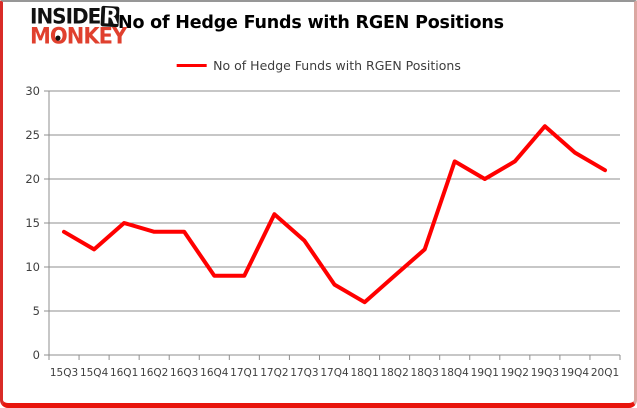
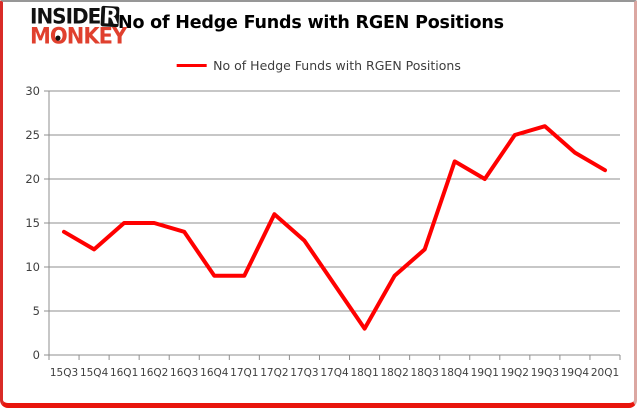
16Q2: 14 -> 15
18Q1: 6 -> 3
19Q2: 22 -> 25
